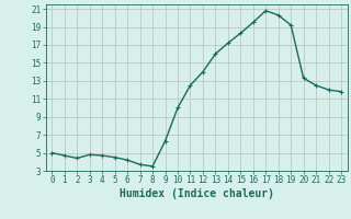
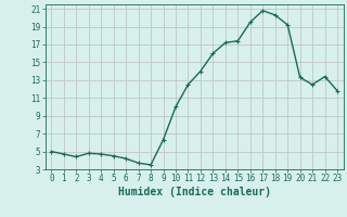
15: 18.3 -> 17.4
22: 12.0 -> 13.4
